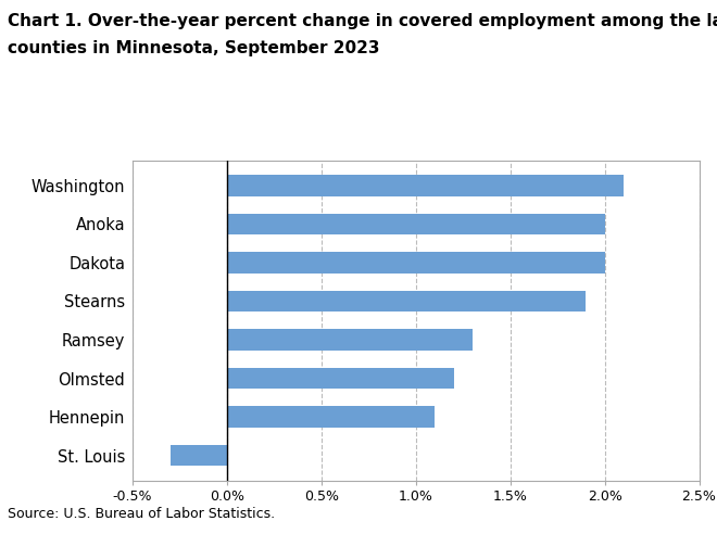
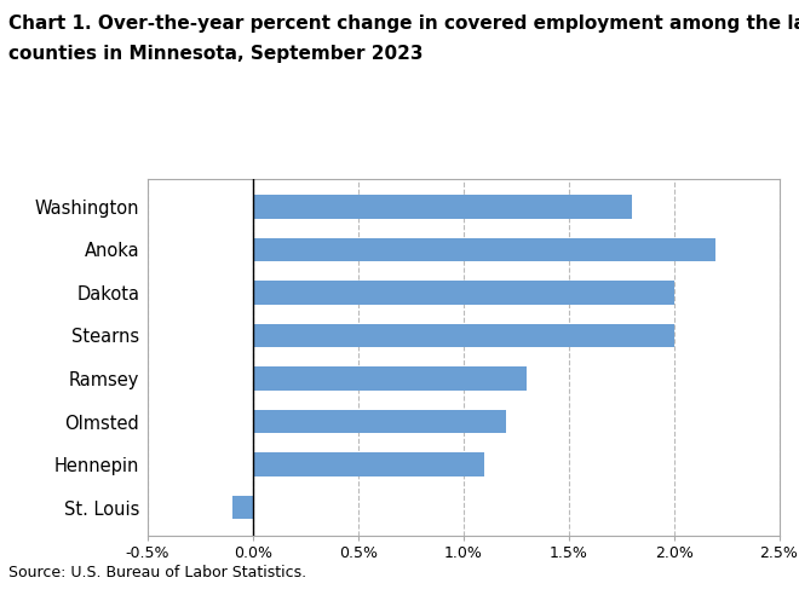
Washington: 2.1% -> 1.8%
Anoka: 2.0% -> 2.2%
Stearns: 1.9% -> 2.0%
St. Louis: -0.3% -> -0.1%
